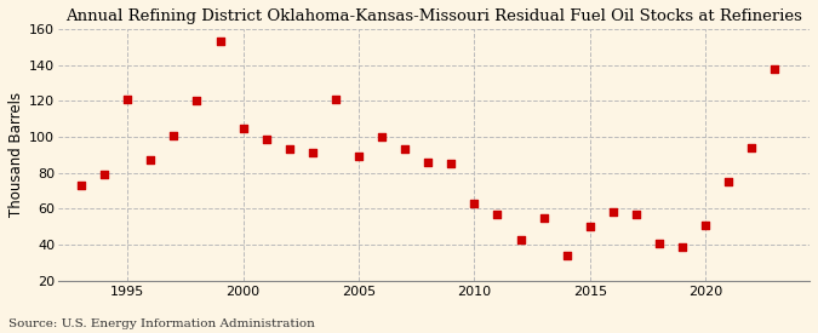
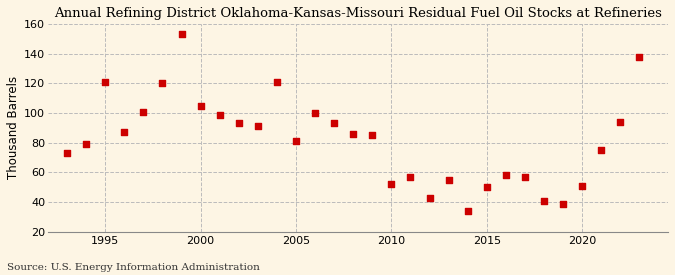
2005: 89 -> 81
2010: 63 -> 52
